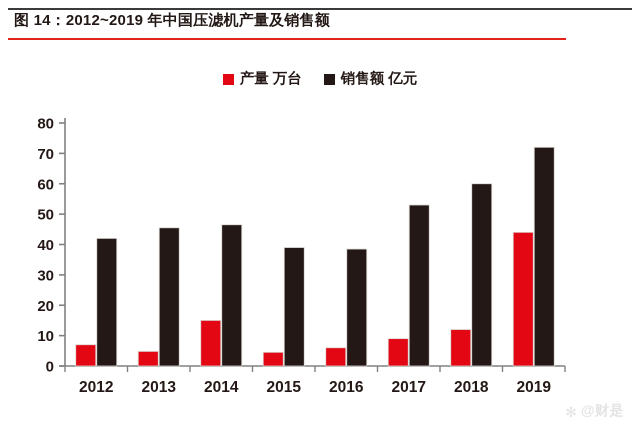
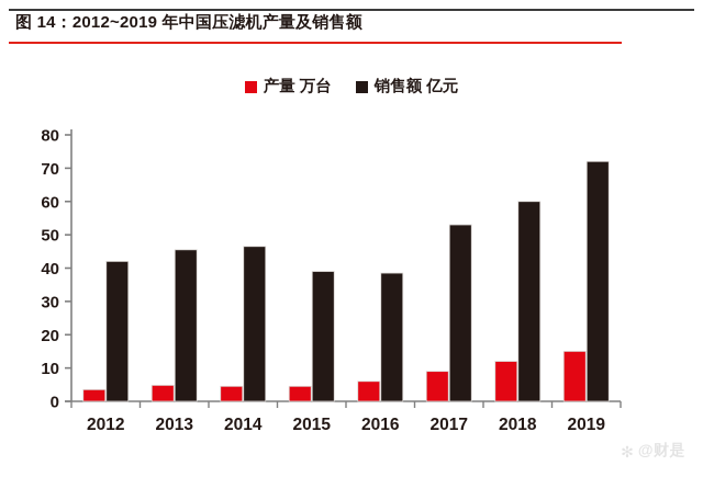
产量 万台/2012: 7 -> 4
产量 万台/2014: 15 -> 4
产量 万台/2019: 44 -> 15
